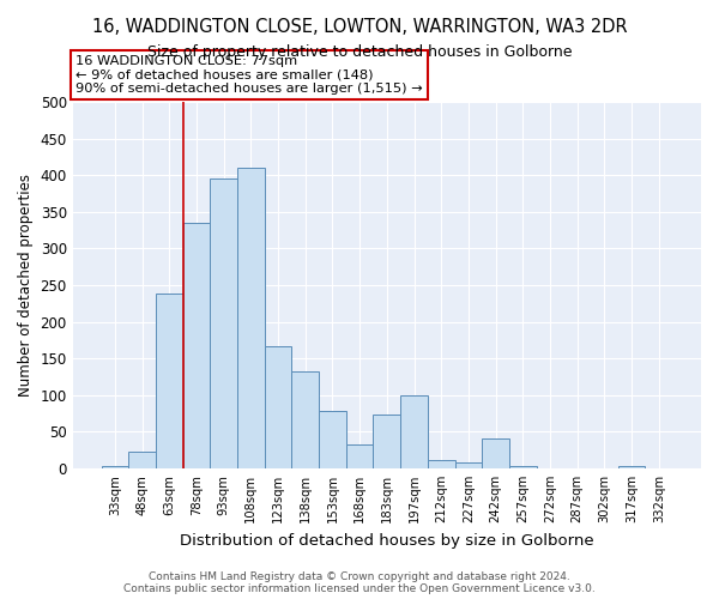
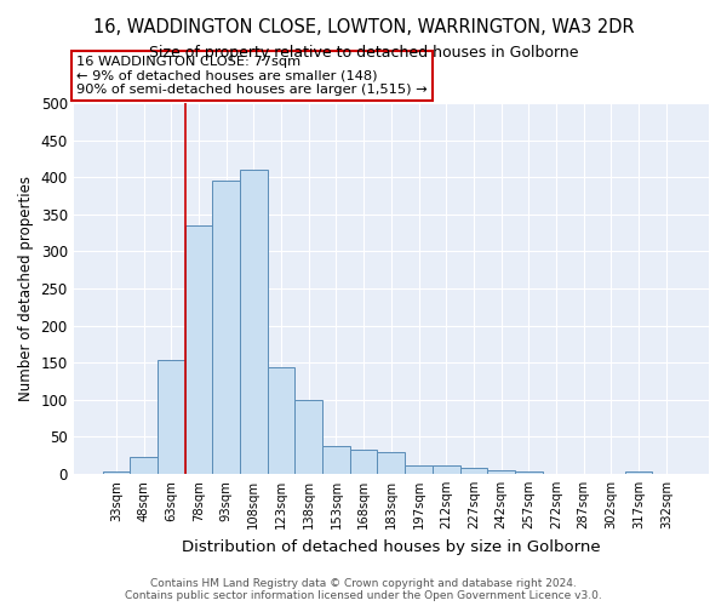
63sqm: 238 -> 153
123sqm: 166 -> 143
138sqm: 132 -> 99
153sqm: 78 -> 38
183sqm: 74 -> 30
197sqm: 100 -> 11
242sqm: 40 -> 5
